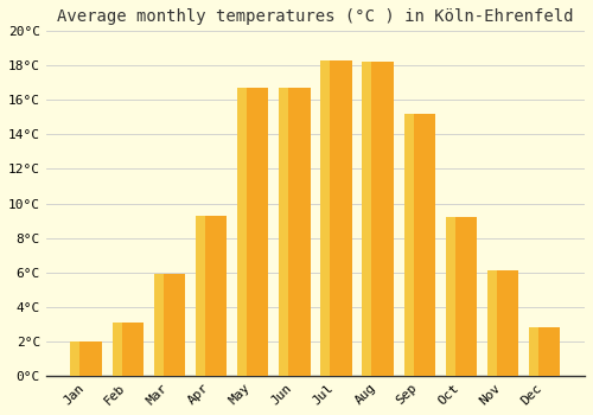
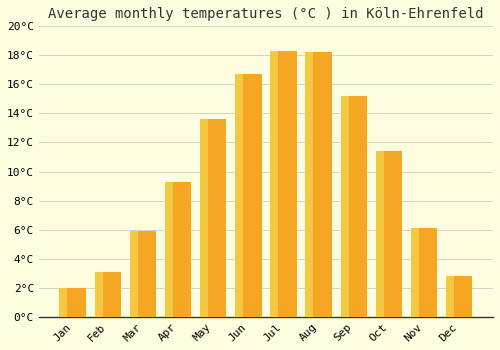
May: 16.7°C -> 13.6°C
Oct: 9.2°C -> 11.4°C
